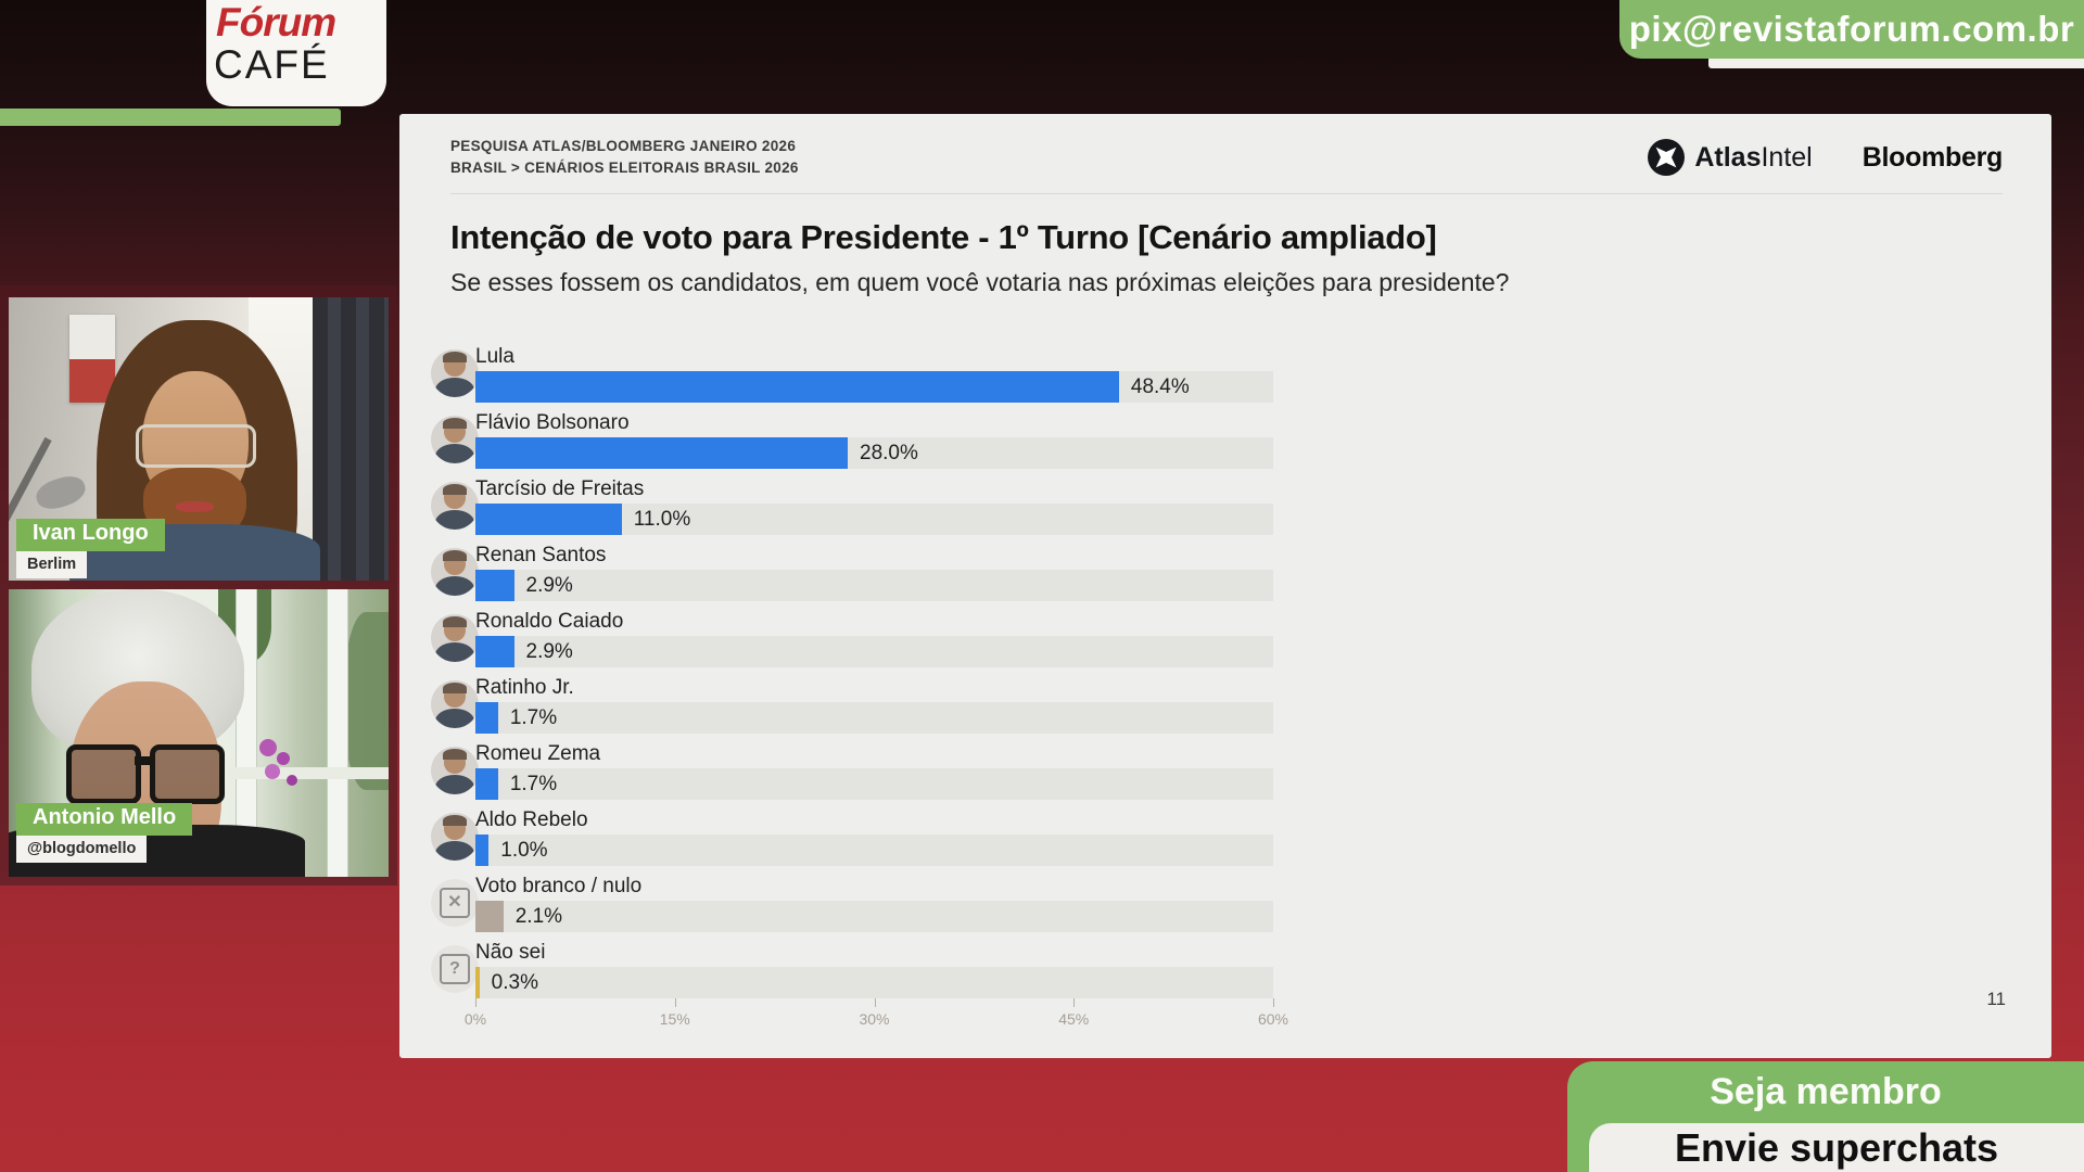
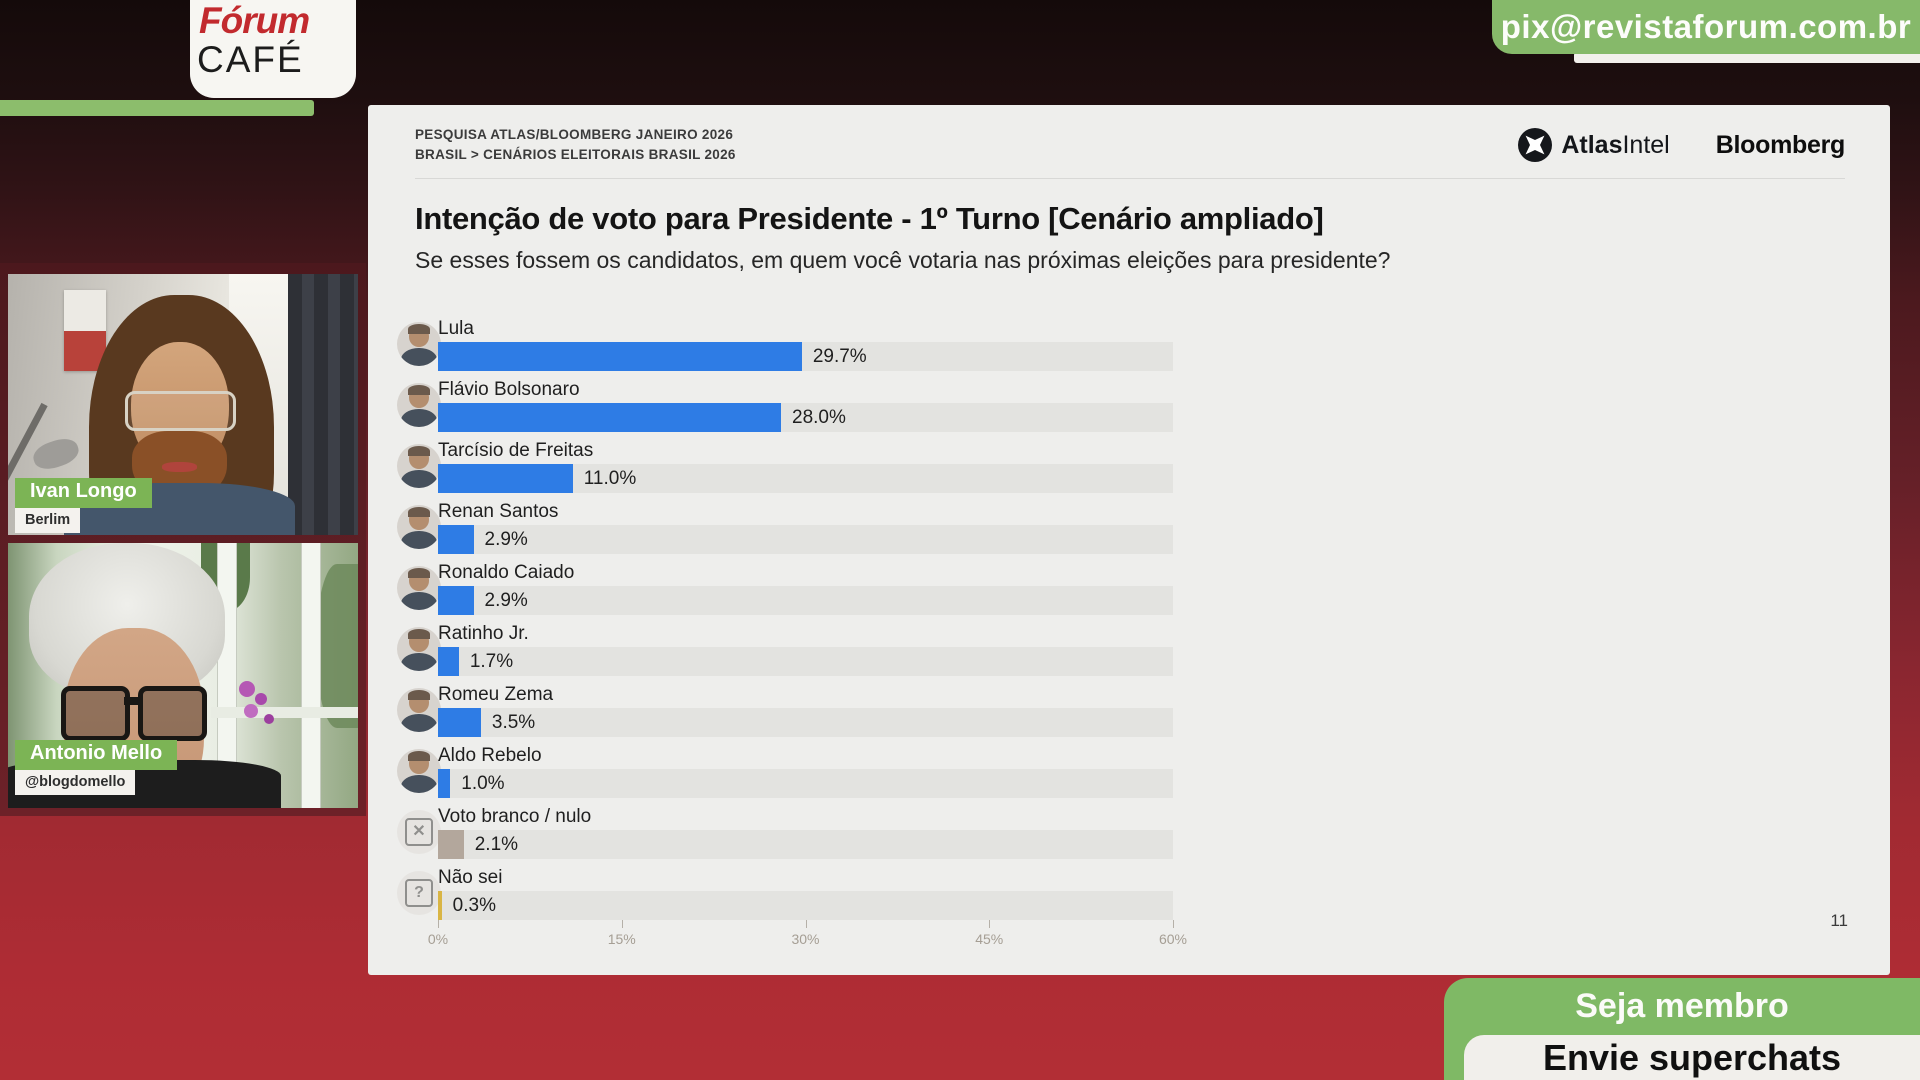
Lula: 48.4% -> 29.7%
Romeu Zema: 1.7% -> 3.5%
